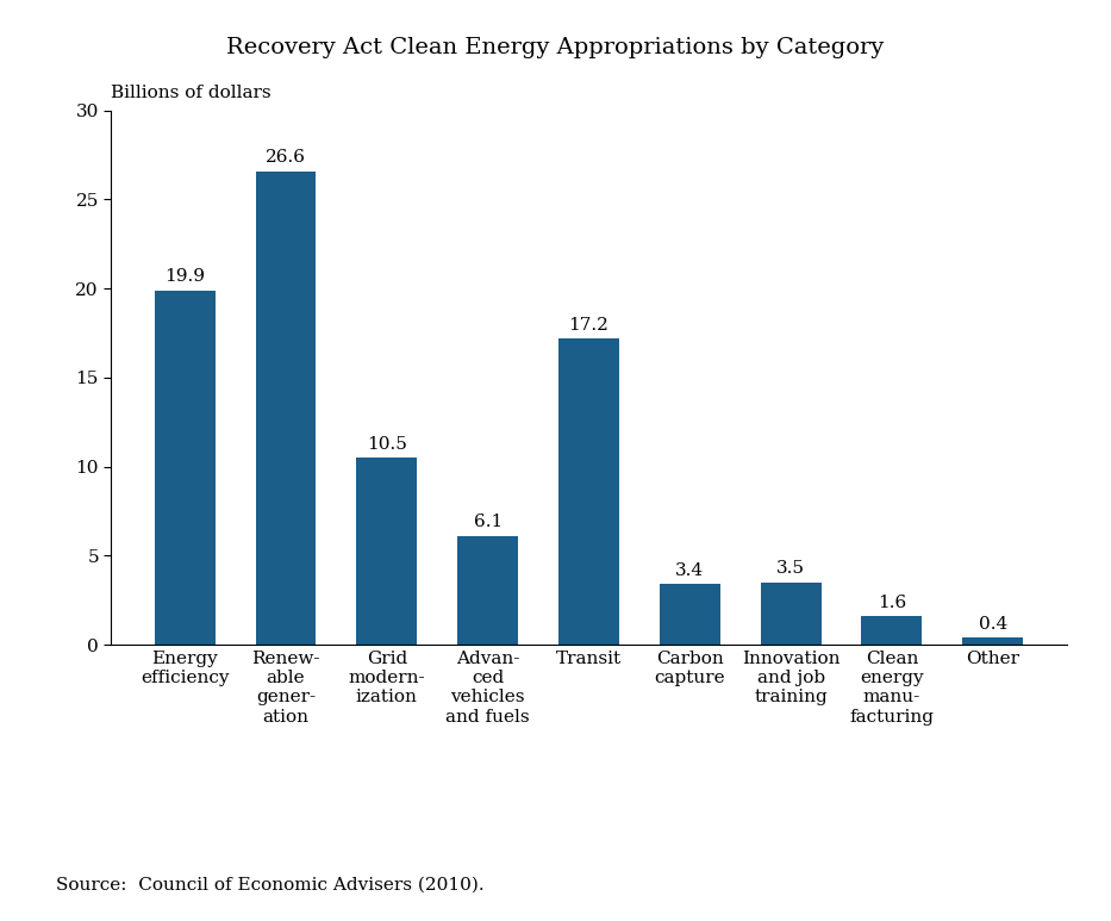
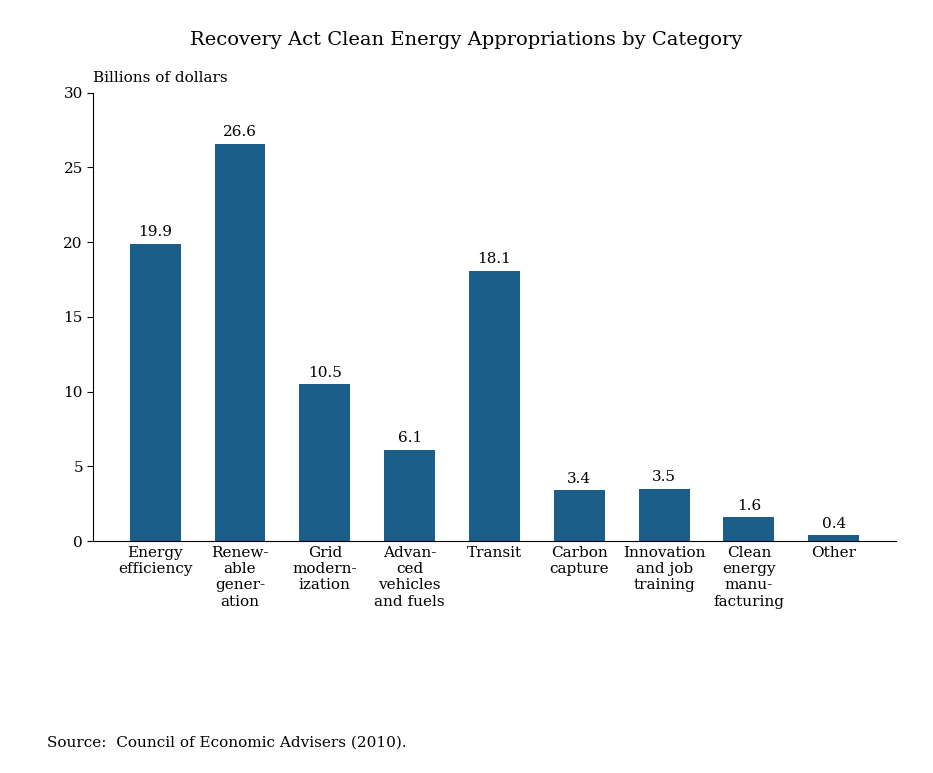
Transit: 17.2 -> 18.1
